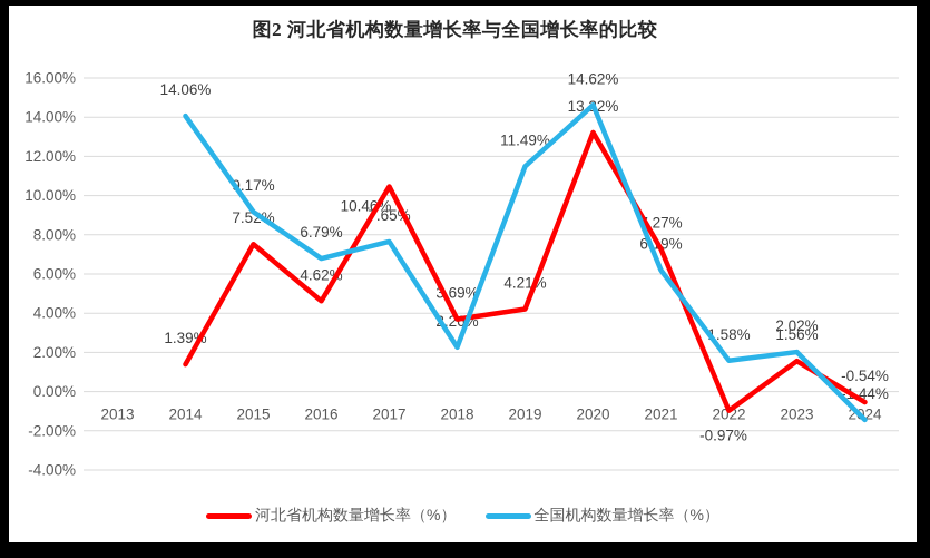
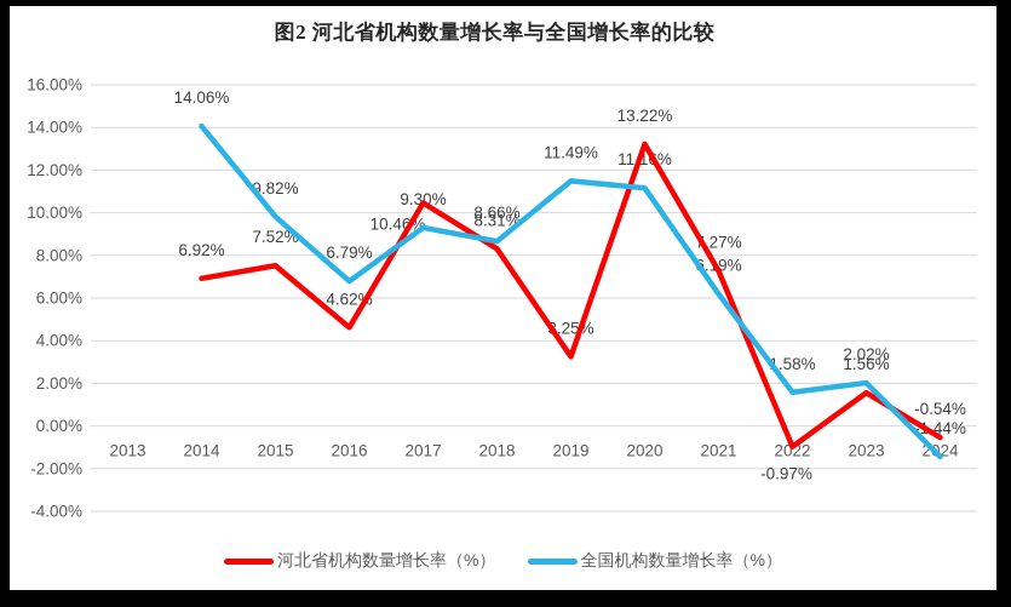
河北省机构数量增长率（%）/2014: 1.39% -> 6.92%
全国机构数量增长率（%）/2015: 9.17% -> 9.82%
全国机构数量增长率（%）/2017: 7.65% -> 9.30%
河北省机构数量增长率（%）/2018: 3.69% -> 8.31%
全国机构数量增长率（%）/2018: 2.26% -> 8.66%
河北省机构数量增长率（%）/2019: 4.21% -> 3.25%
全国机构数量增长率（%）/2020: 14.62% -> 11.16%
